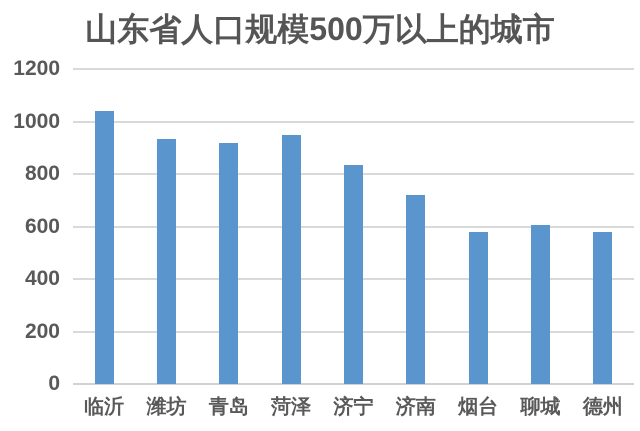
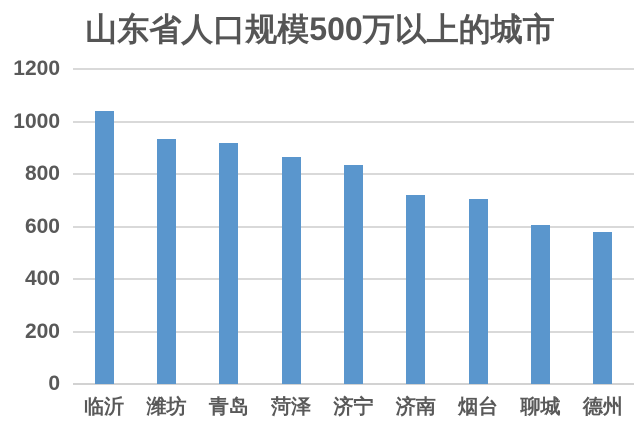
菏泽: 950 -> 860
烟台: 580 -> 700
